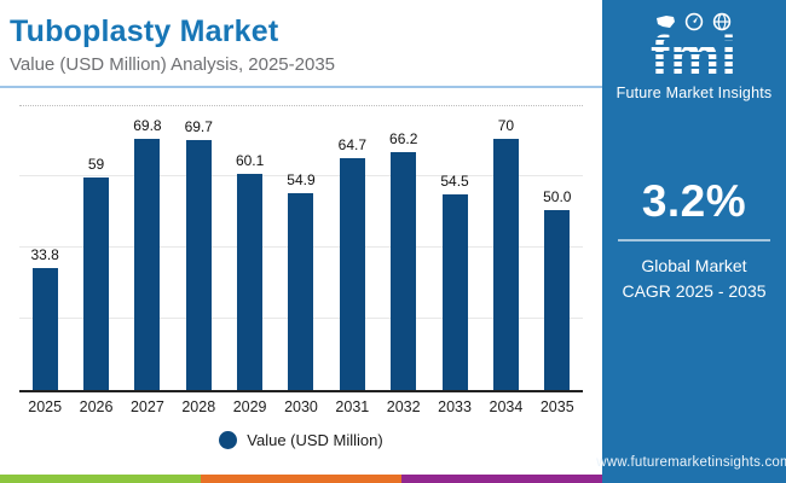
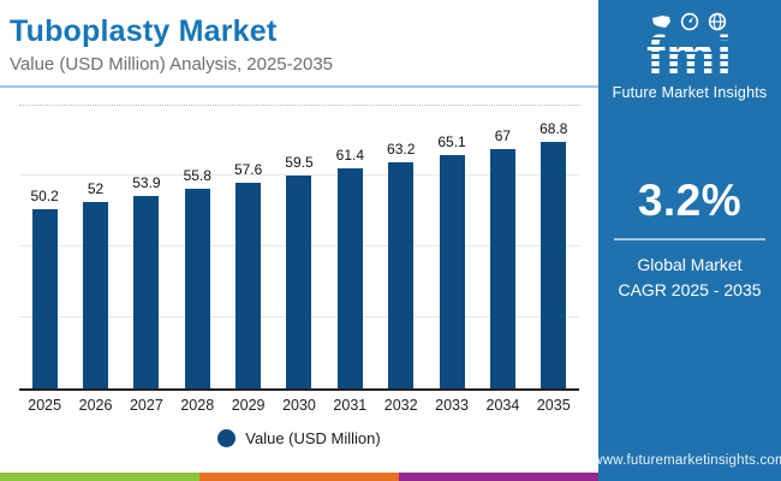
2025: 33.8 -> 50.2
2026: 59 -> 52
2027: 69.8 -> 53.9
2028: 69.7 -> 55.8
2029: 60.1 -> 57.6
2030: 54.9 -> 59.5
2031: 64.7 -> 61.4
2032: 66.2 -> 63.2
2033: 54.5 -> 65.1
2034: 70 -> 67
2035: 50.0 -> 68.8
